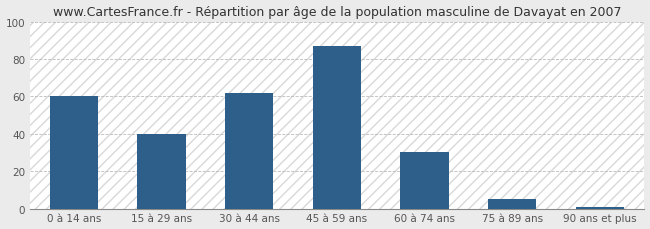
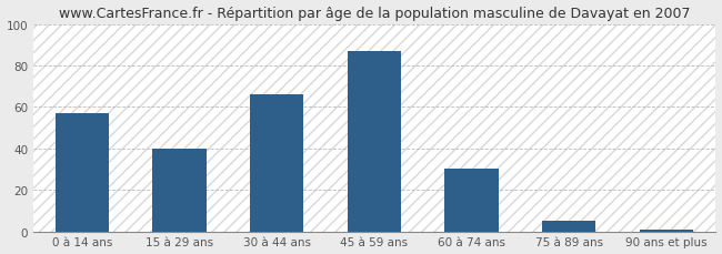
0 à 14 ans: 60 -> 57
30 à 44 ans: 62 -> 66
